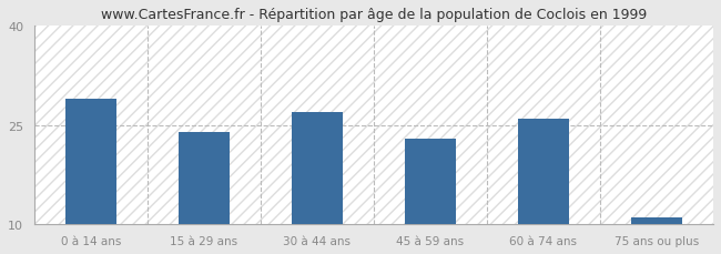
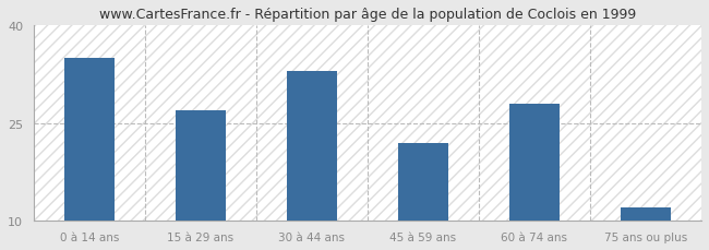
0 à 14 ans: 29 -> 35
15 à 29 ans: 24 -> 27
30 à 44 ans: 27 -> 33
45 à 59 ans: 23 -> 22
60 à 74 ans: 26 -> 28
75 ans ou plus: 11 -> 12
